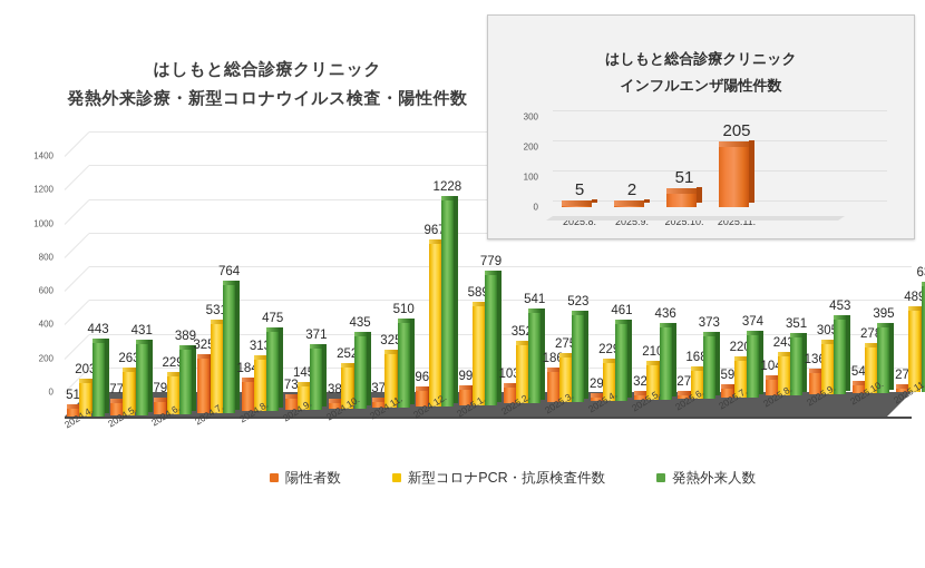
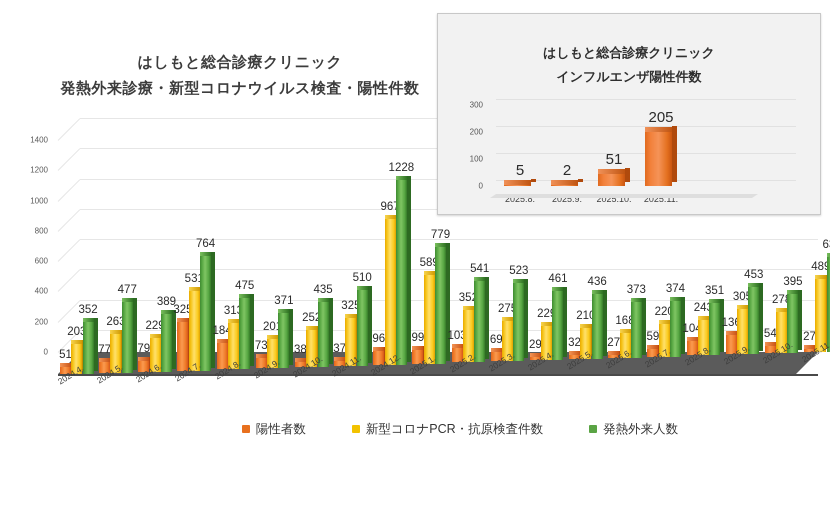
はしもと総合診療クリニック 発熱外来診療・新型コロナウイルス検査・陽性件数/発熱外来人数/2024.4.: 443 -> 352
はしもと総合診療クリニック 発熱外来診療・新型コロナウイルス検査・陽性件数/発熱外来人数/2024.5.: 431 -> 477
はしもと総合診療クリニック 発熱外来診療・新型コロナウイルス検査・陽性件数/新型コロナPCR・抗原検査件数/2024.9.: 145 -> 201
はしもと総合診療クリニック 発熱外来診療・新型コロナウイルス検査・陽性件数/陽性者数/2025.3.: 186 -> 69
